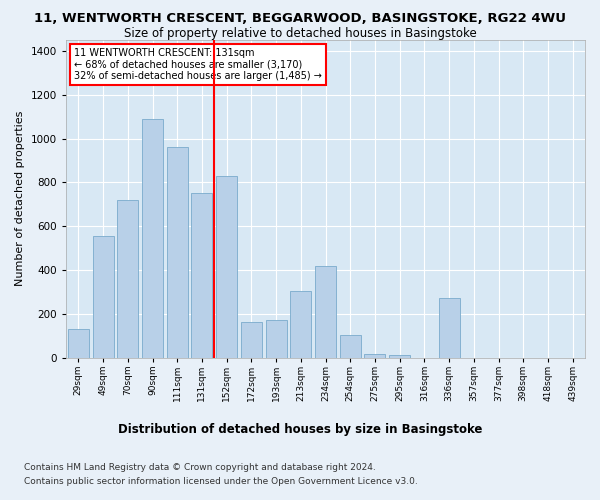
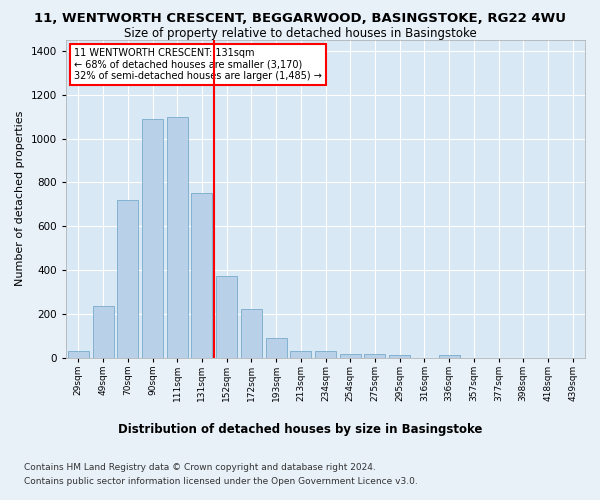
29sqm: 130 -> 30
49sqm: 555 -> 235
111sqm: 960 -> 1100
152sqm: 830 -> 370
172sqm: 160 -> 220
193sqm: 170 -> 90
213sqm: 305 -> 30
234sqm: 420 -> 30
254sqm: 105 -> 15
336sqm: 270 -> 10
